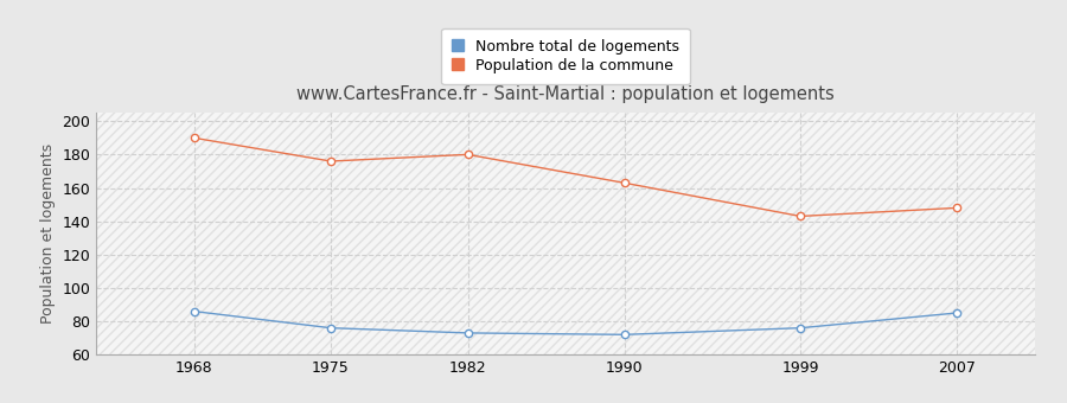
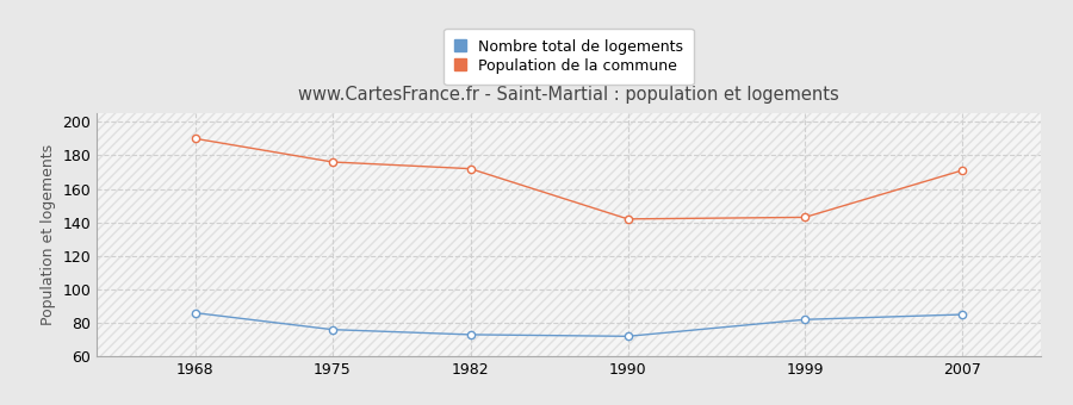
Population de la commune/1982: 180 -> 172
Population de la commune/1990: 163 -> 142
Nombre total de logements/1999: 76 -> 82
Population de la commune/2007: 148 -> 171
